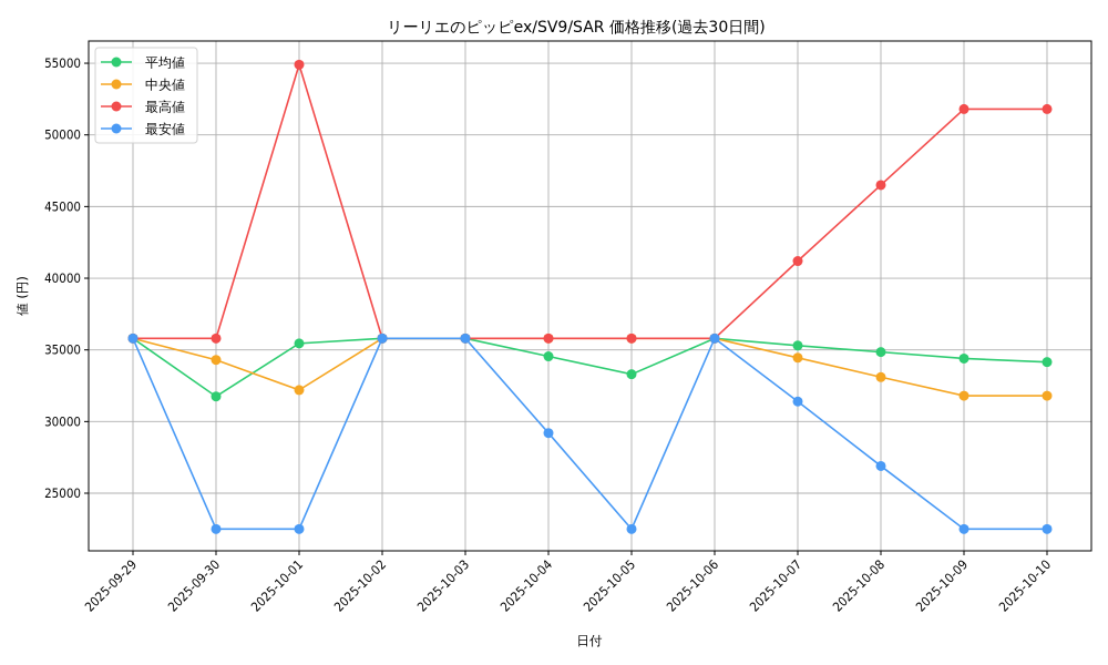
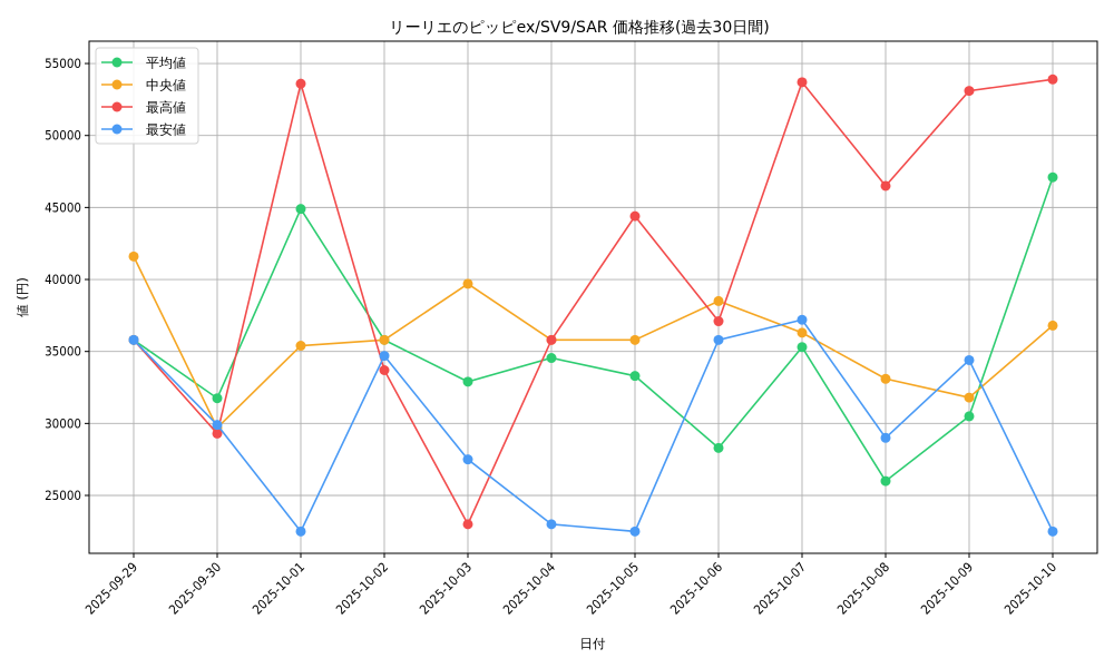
中央値/2025-09-29: 35800 -> 41600
中央値/2025-09-30: 34300 -> 29700
最高値/2025-09-30: 35800 -> 29300
最安値/2025-09-30: 22500 -> 29900
平均値/2025-10-01: 35400 -> 44900
中央値/2025-10-01: 32200 -> 35400
最高値/2025-10-01: 54900 -> 53600
最高値/2025-10-02: 35800 -> 33700
最安値/2025-10-02: 35800 -> 34700
平均値/2025-10-03: 35800 -> 32900
中央値/2025-10-03: 35800 -> 39700
最高値/2025-10-03: 35800 -> 23000
最安値/2025-10-03: 35800 -> 27500
最安値/2025-10-04: 29200 -> 23000
最高値/2025-10-05: 35800 -> 44400
平均値/2025-10-06: 35800 -> 28300
中央値/2025-10-06: 35800 -> 38500
最高値/2025-10-06: 35800 -> 37100
中央値/2025-10-07: 34400 -> 36300
最高値/2025-10-07: 41200 -> 53700
最安値/2025-10-07: 31400 -> 37200
平均値/2025-10-08: 34800 -> 26000
最安値/2025-10-08: 26900 -> 29000
平均値/2025-10-09: 34400 -> 30500
最高値/2025-10-09: 51800 -> 53100
最安値/2025-10-09: 22500 -> 34400
平均値/2025-10-10: 34200 -> 47100
中央値/2025-10-10: 31800 -> 36800
最高値/2025-10-10: 51800 -> 53900
